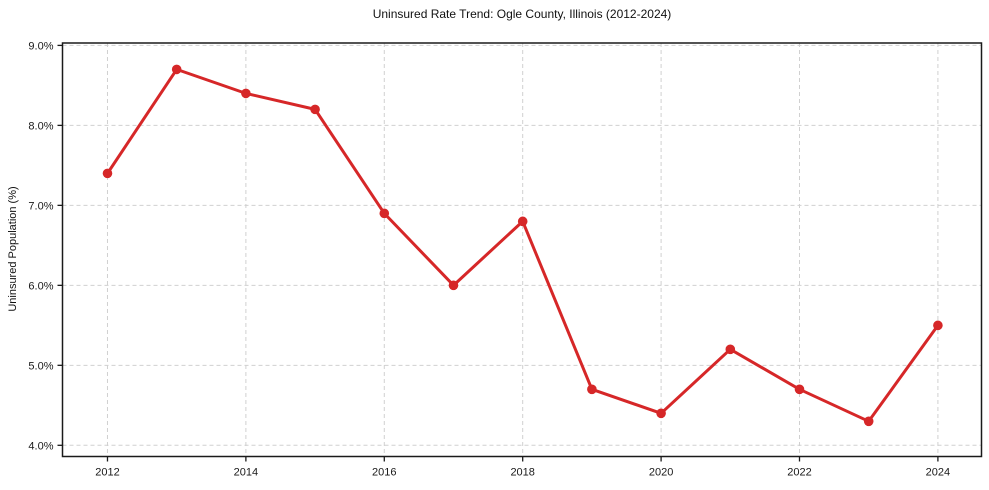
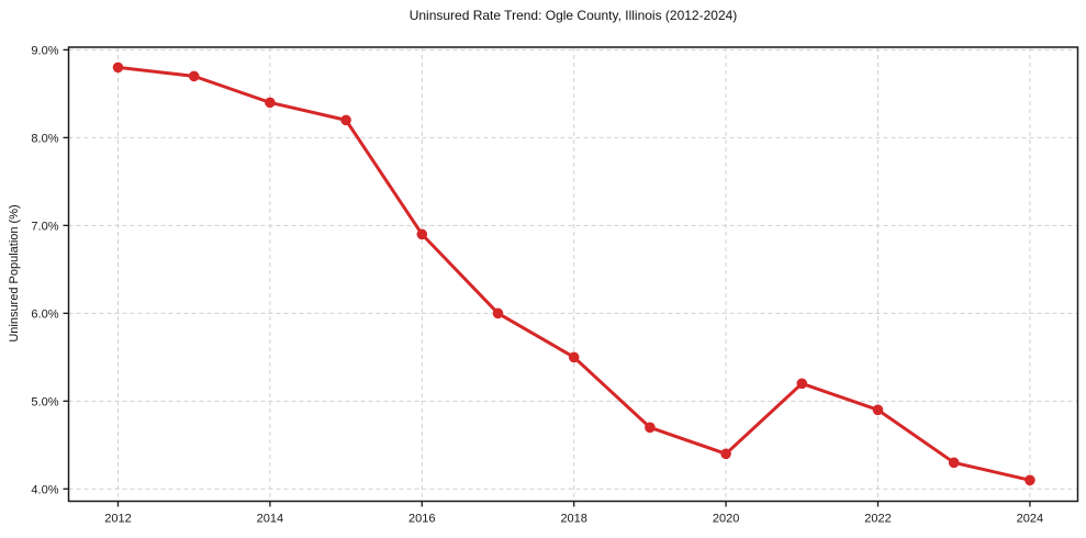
2012: 7.4% -> 8.8%
2018: 6.8% -> 5.5%
2022: 4.7% -> 4.9%
2024: 5.5% -> 4.1%
